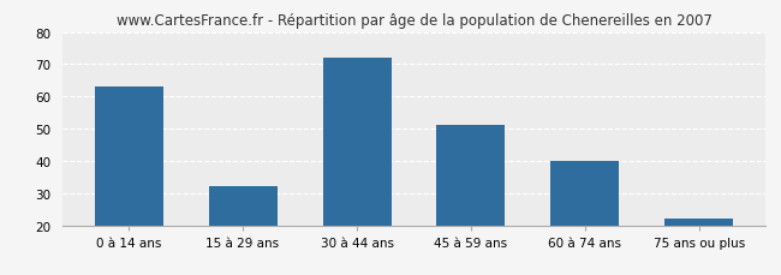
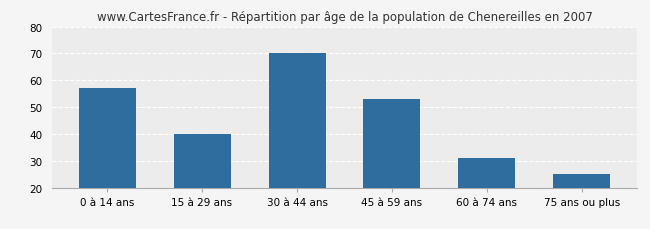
0 à 14 ans: 63 -> 57
15 à 29 ans: 32 -> 40
30 à 44 ans: 72 -> 70
45 à 59 ans: 51 -> 53
60 à 74 ans: 40 -> 31
75 ans ou plus: 22 -> 25
